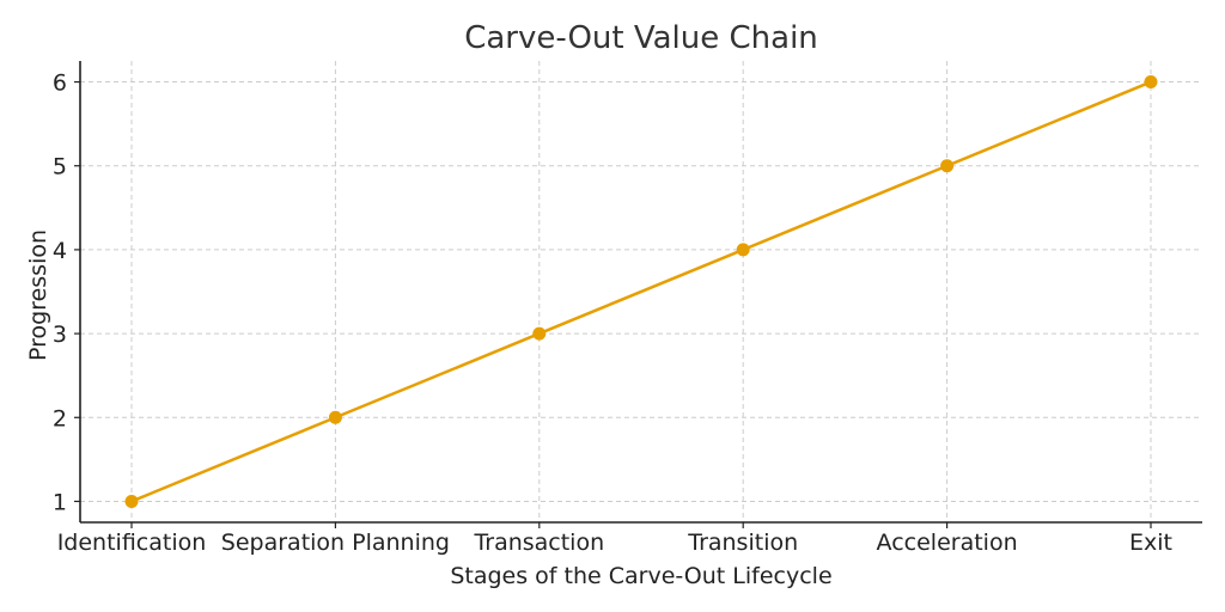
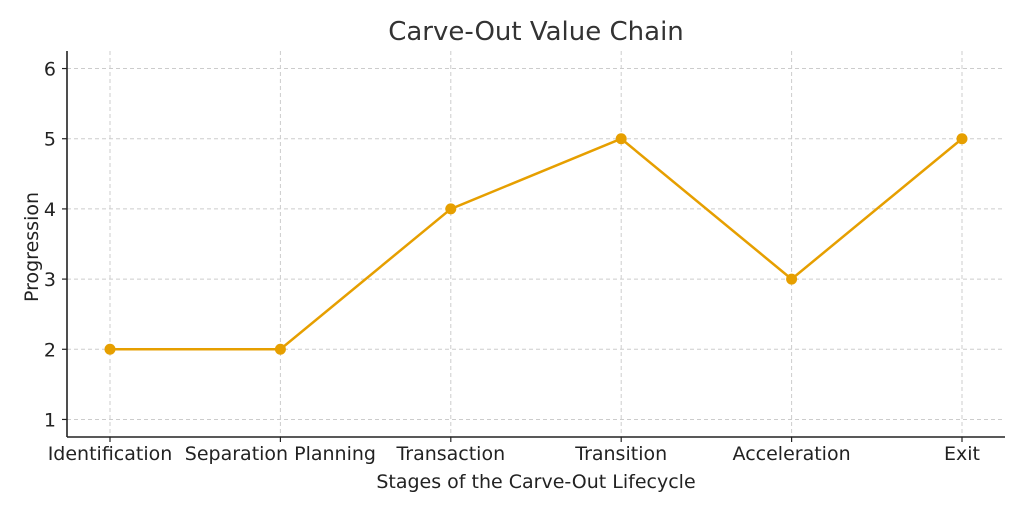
Identification: 1 -> 2
Transaction: 3 -> 4
Transition: 4 -> 5
Acceleration: 5 -> 3
Exit: 6 -> 5
